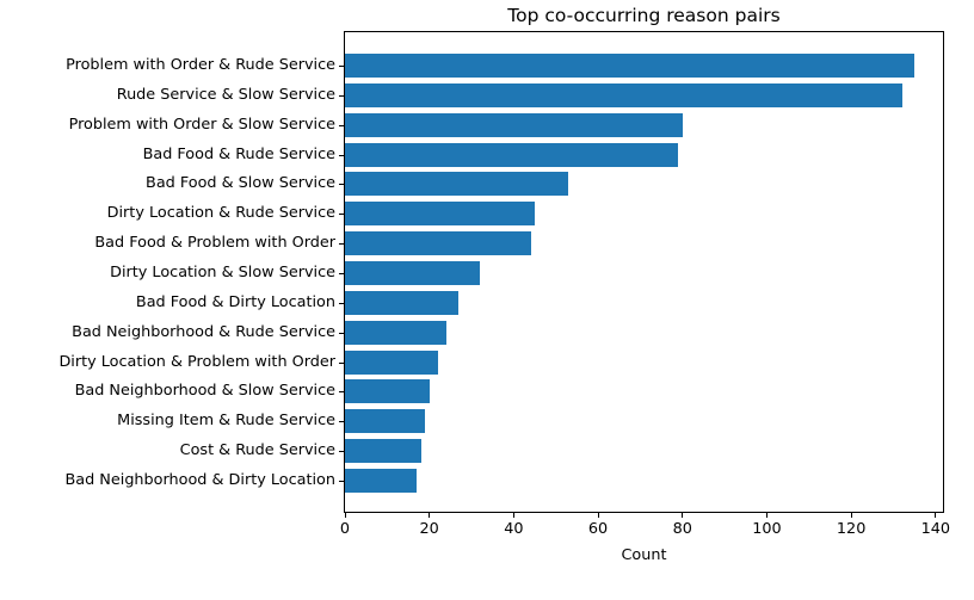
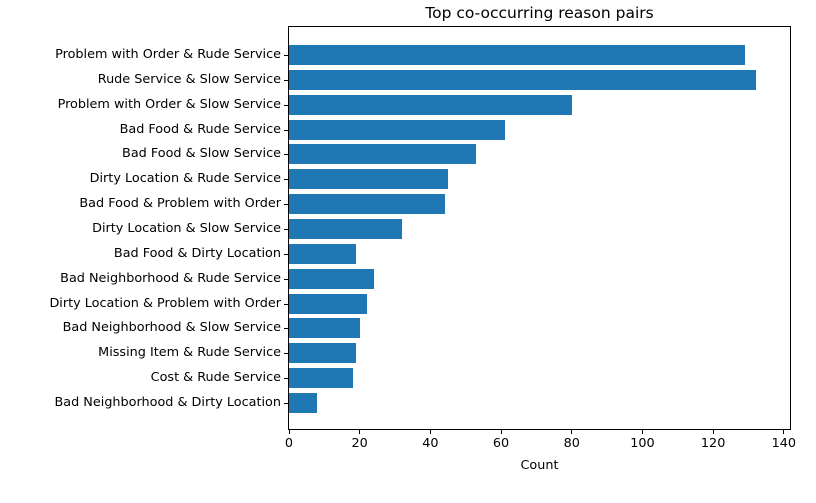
Problem with Order & Rude Service: 135 -> 129
Bad Food & Rude Service: 79 -> 61
Bad Food & Dirty Location: 27 -> 19
Bad Neighborhood & Dirty Location: 17 -> 8
